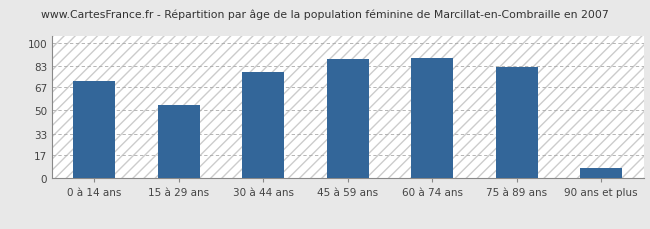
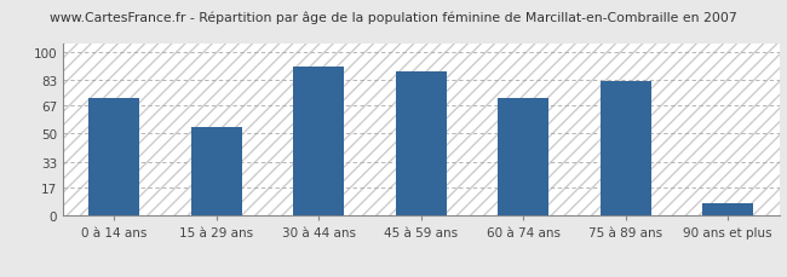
30 à 44 ans: 78 -> 91
60 à 74 ans: 89 -> 72
